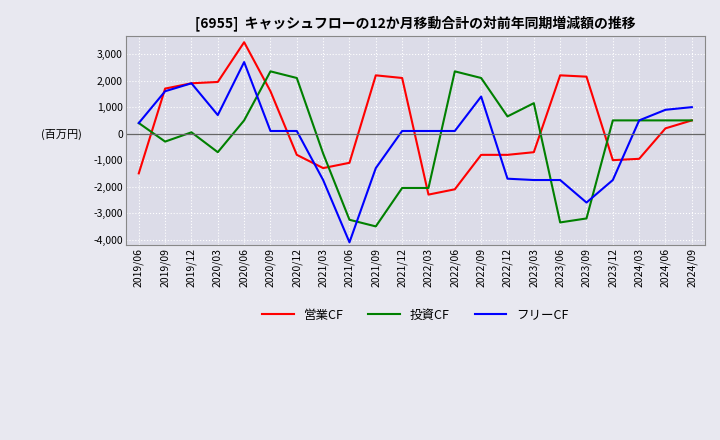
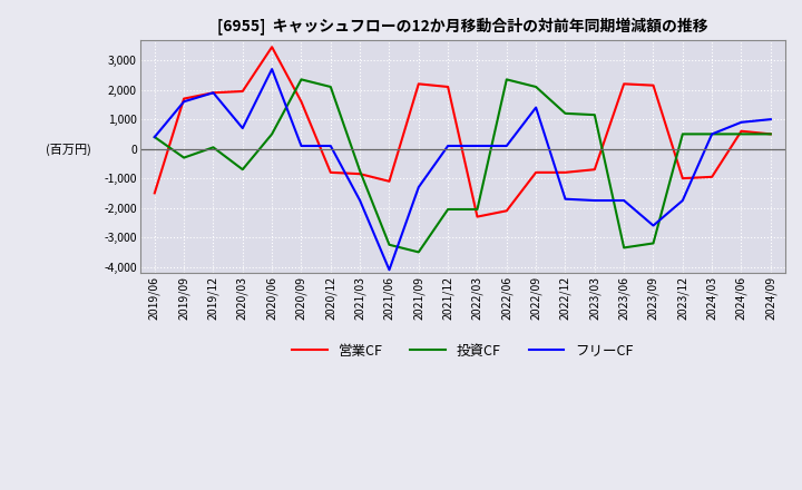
営業CF/2021/03: -1,300 -> -850
投資CF/2022/12: 650 -> 1,200
営業CF/2024/06: 200 -> 600
